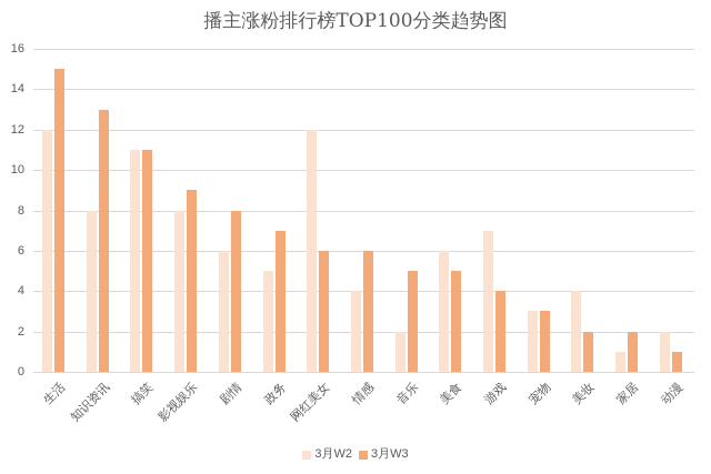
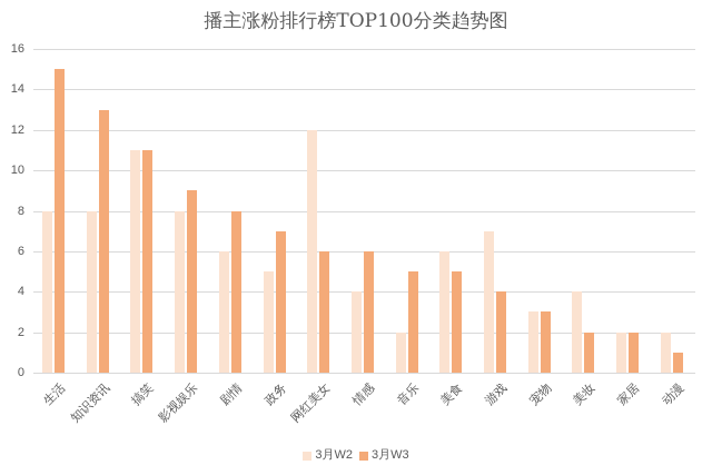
3月W2/生活: 12 -> 8
3月W2/家居: 1 -> 2
